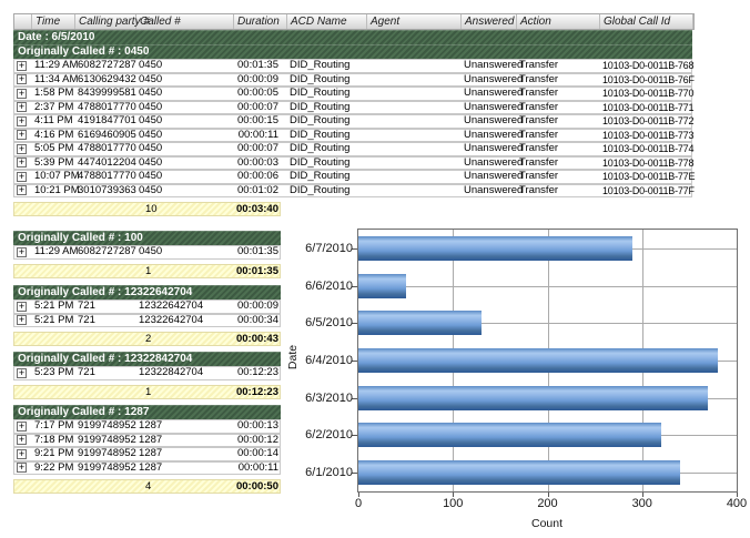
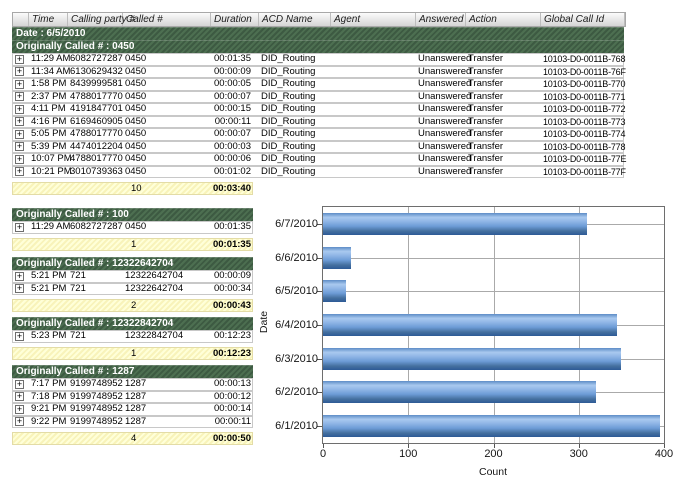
6/7/2010: 290 -> 310
6/6/2010: 50 -> 30
6/5/2010: 130 -> 30
6/4/2010: 380 -> 340
6/3/2010: 370 -> 350
6/1/2010: 340 -> 400
